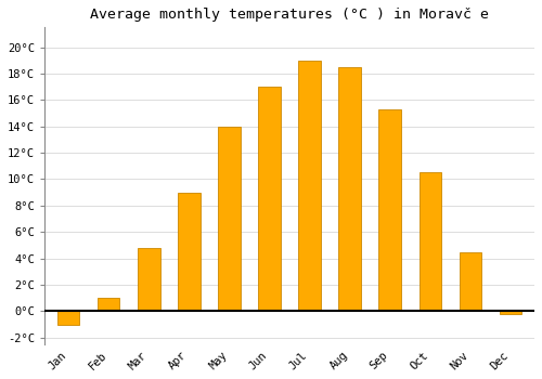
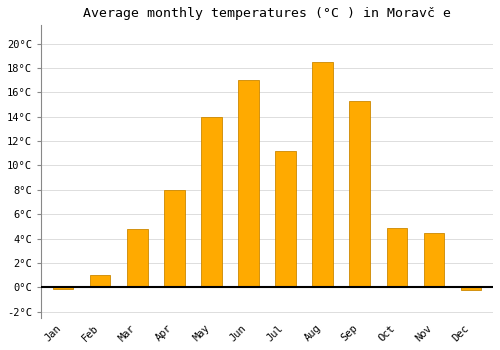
Jan: -1.0°C -> -0.1°C
Apr: 9.0°C -> 8.0°C
Jul: 19.0°C -> 11.2°C
Oct: 10.5°C -> 4.9°C
